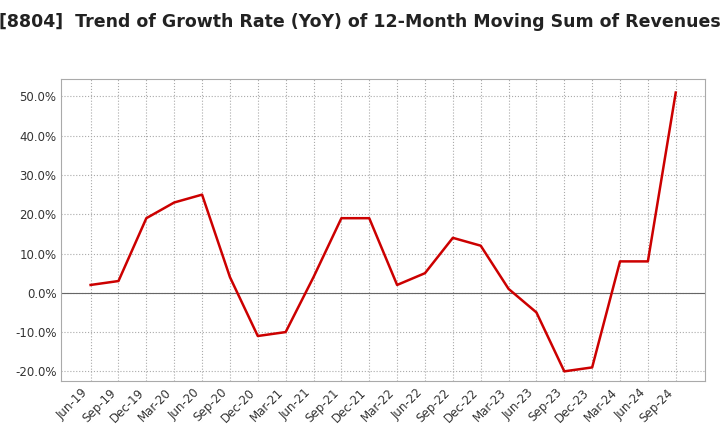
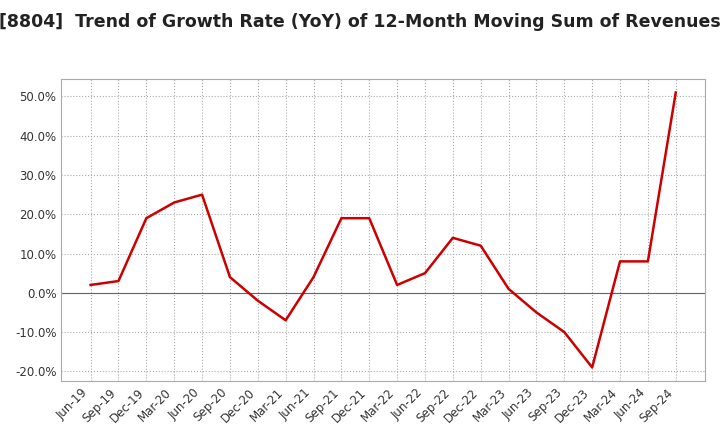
Dec-20: -11% -> -2%
Mar-21: -10% -> -7%
Sep-23: -20% -> -10%
